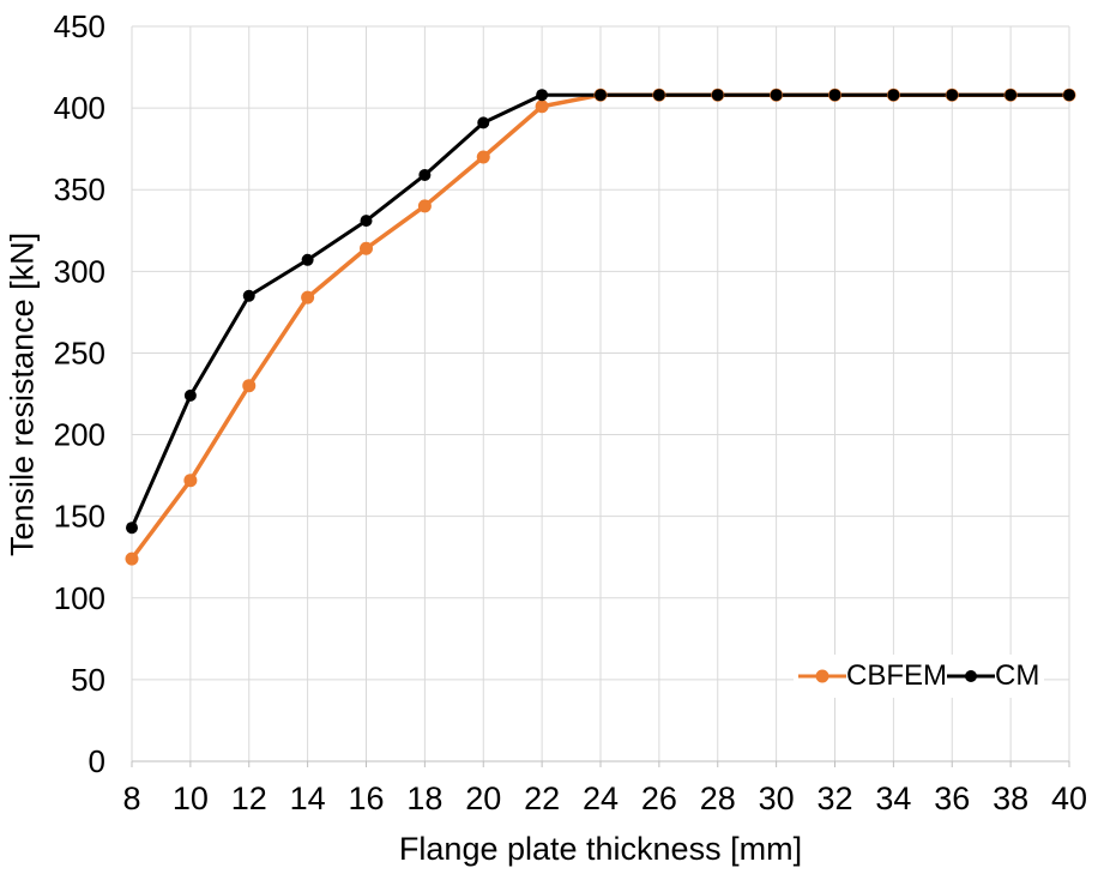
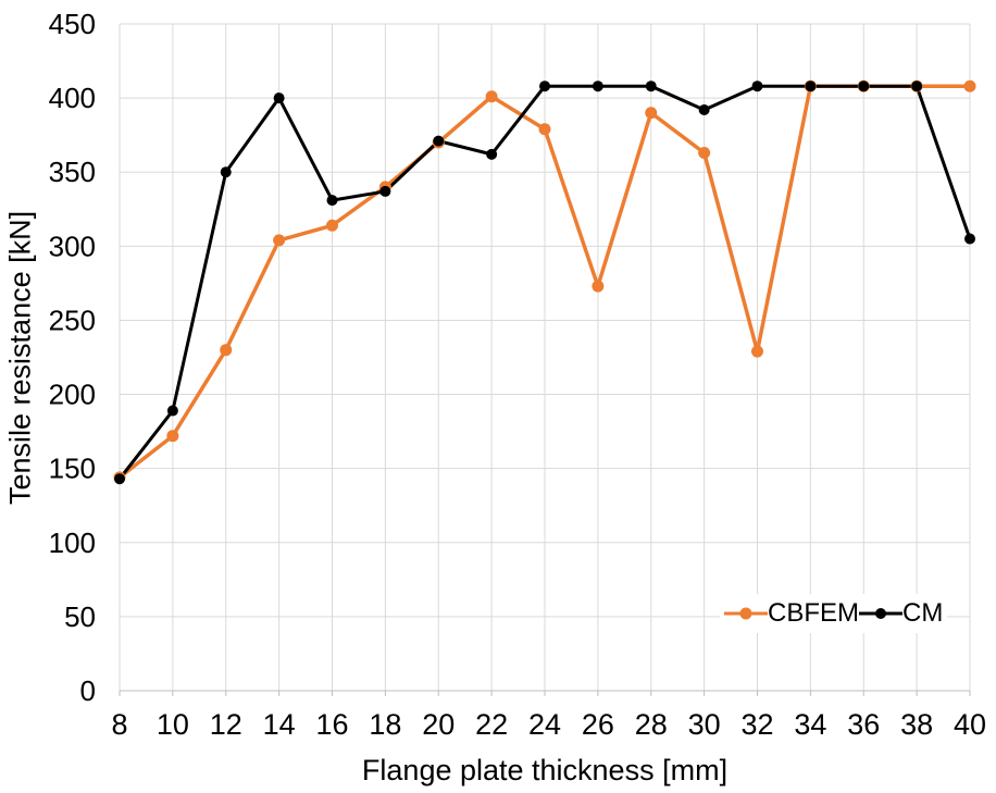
CBFEM/8: 124 -> 144
CM/10: 224 -> 189
CM/12: 285 -> 350
CBFEM/14: 284 -> 304
CM/14: 307 -> 400
CM/18: 359 -> 337
CM/20: 391 -> 371
CM/22: 408 -> 362
CBFEM/24: 408 -> 379
CBFEM/26: 408 -> 273
CBFEM/28: 408 -> 390
CBFEM/30: 408 -> 363
CM/30: 408 -> 392
CBFEM/32: 408 -> 229
CM/40: 408 -> 305
